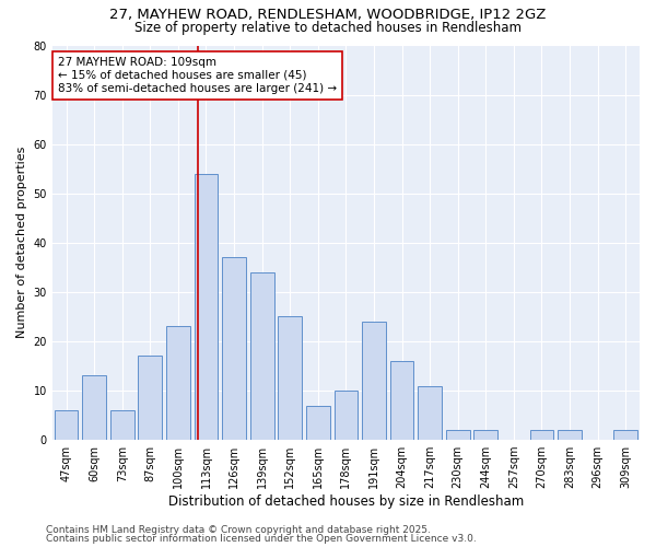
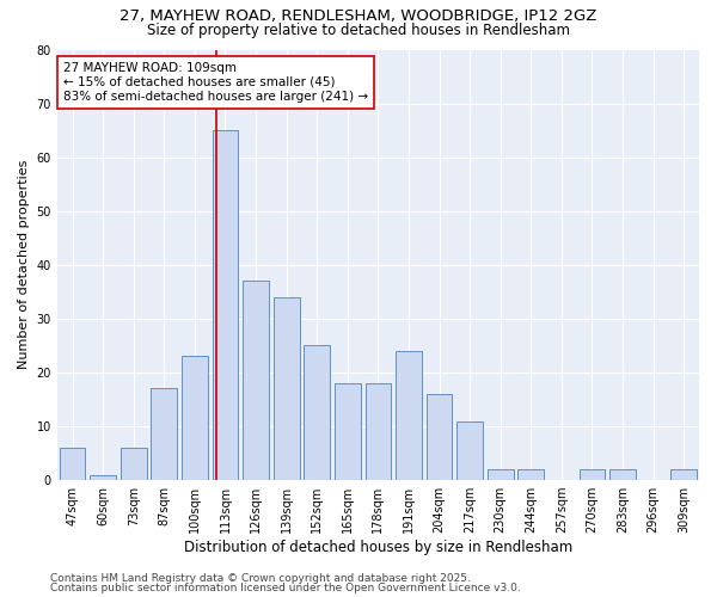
60sqm: 13 -> 1
113sqm: 54 -> 65
165sqm: 7 -> 18
178sqm: 10 -> 18
